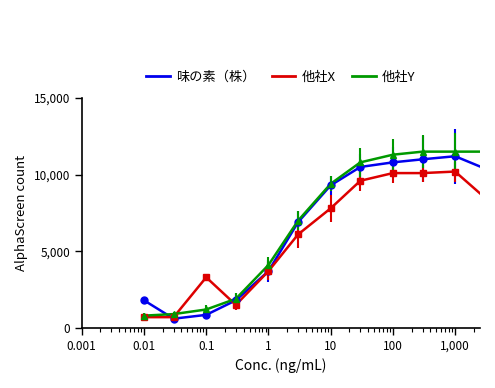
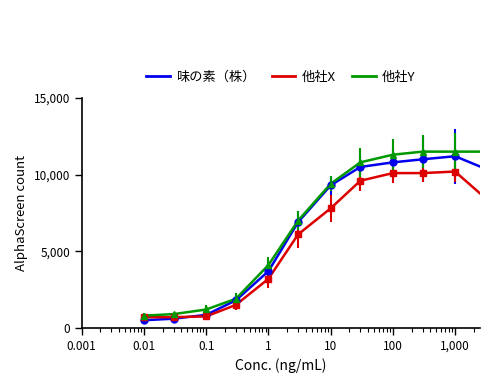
味の素（株）/0.01: 1,800 -> 500
他社X/0.1: 3,300 -> 800
他社X/1: 3,700 -> 3,200
